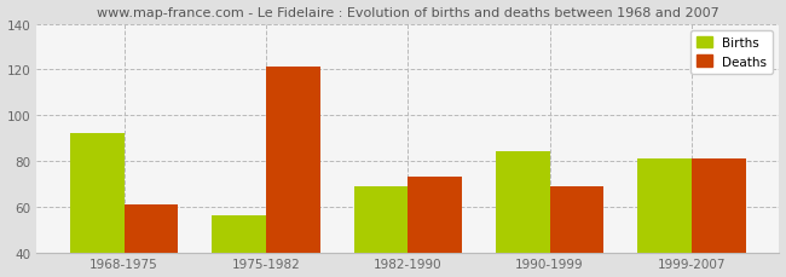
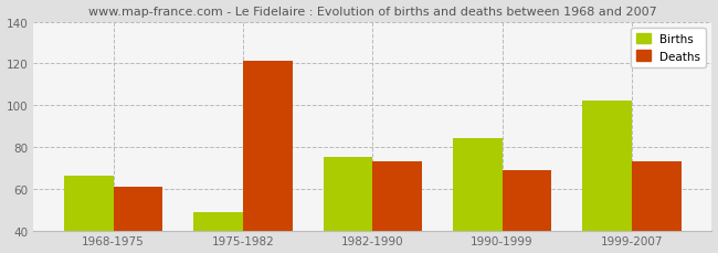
Births/1968-1975: 92 -> 66
Births/1975-1982: 56 -> 49
Births/1982-1990: 69 -> 75
Births/1999-2007: 81 -> 102
Deaths/1999-2007: 81 -> 73
